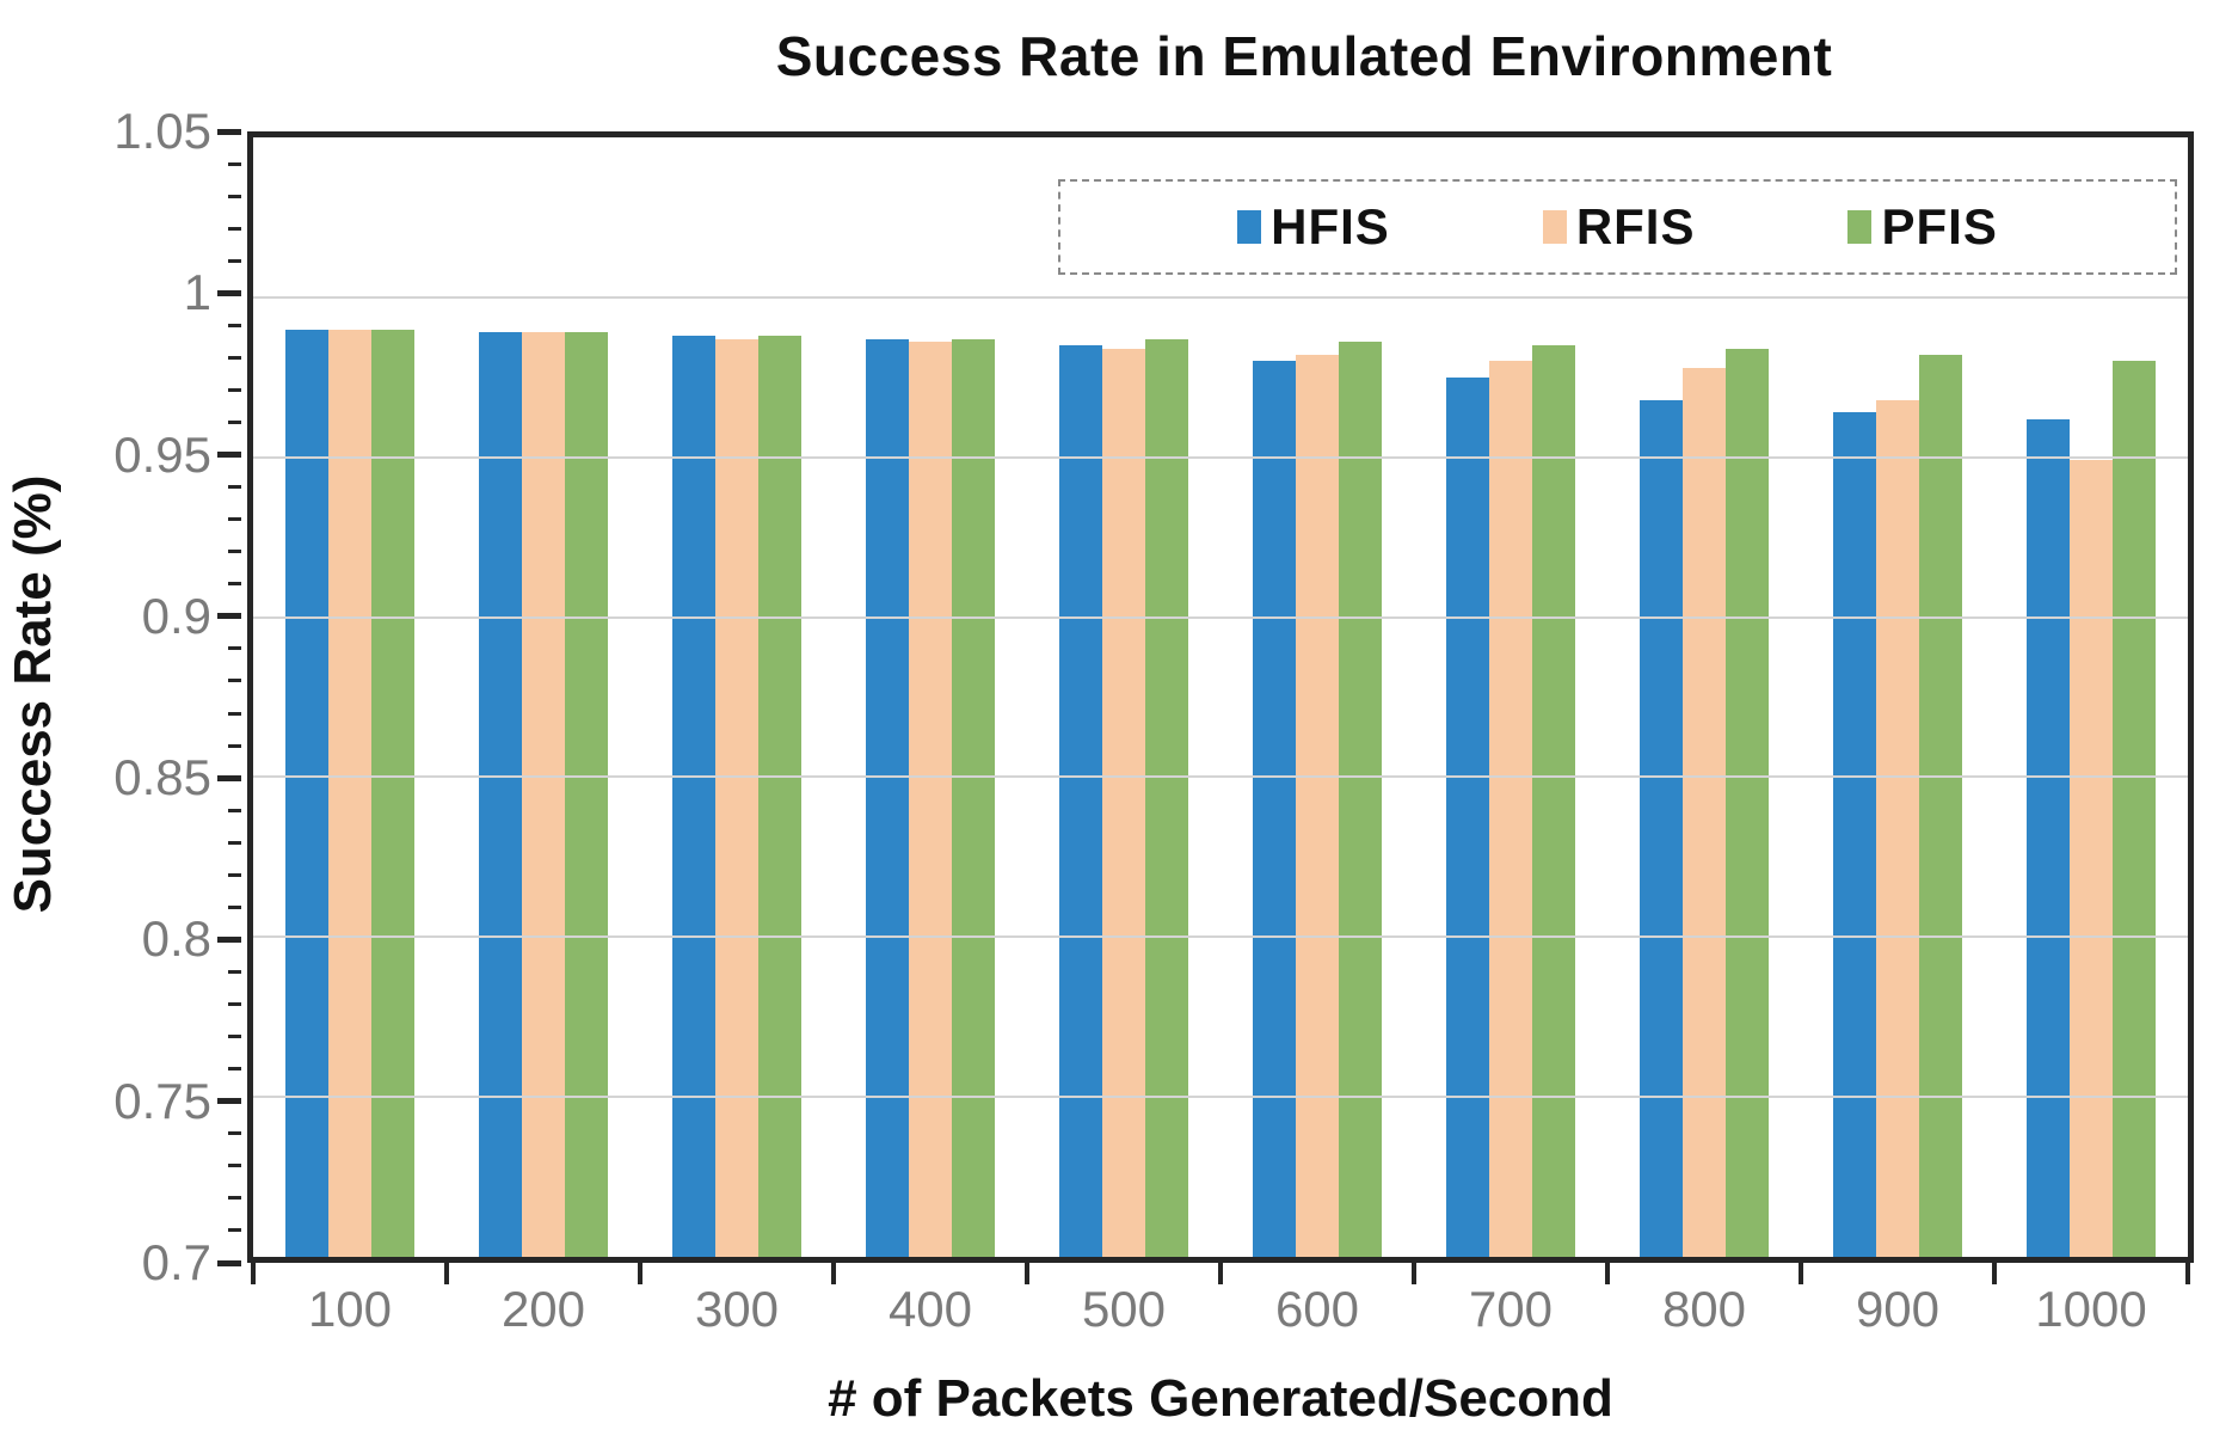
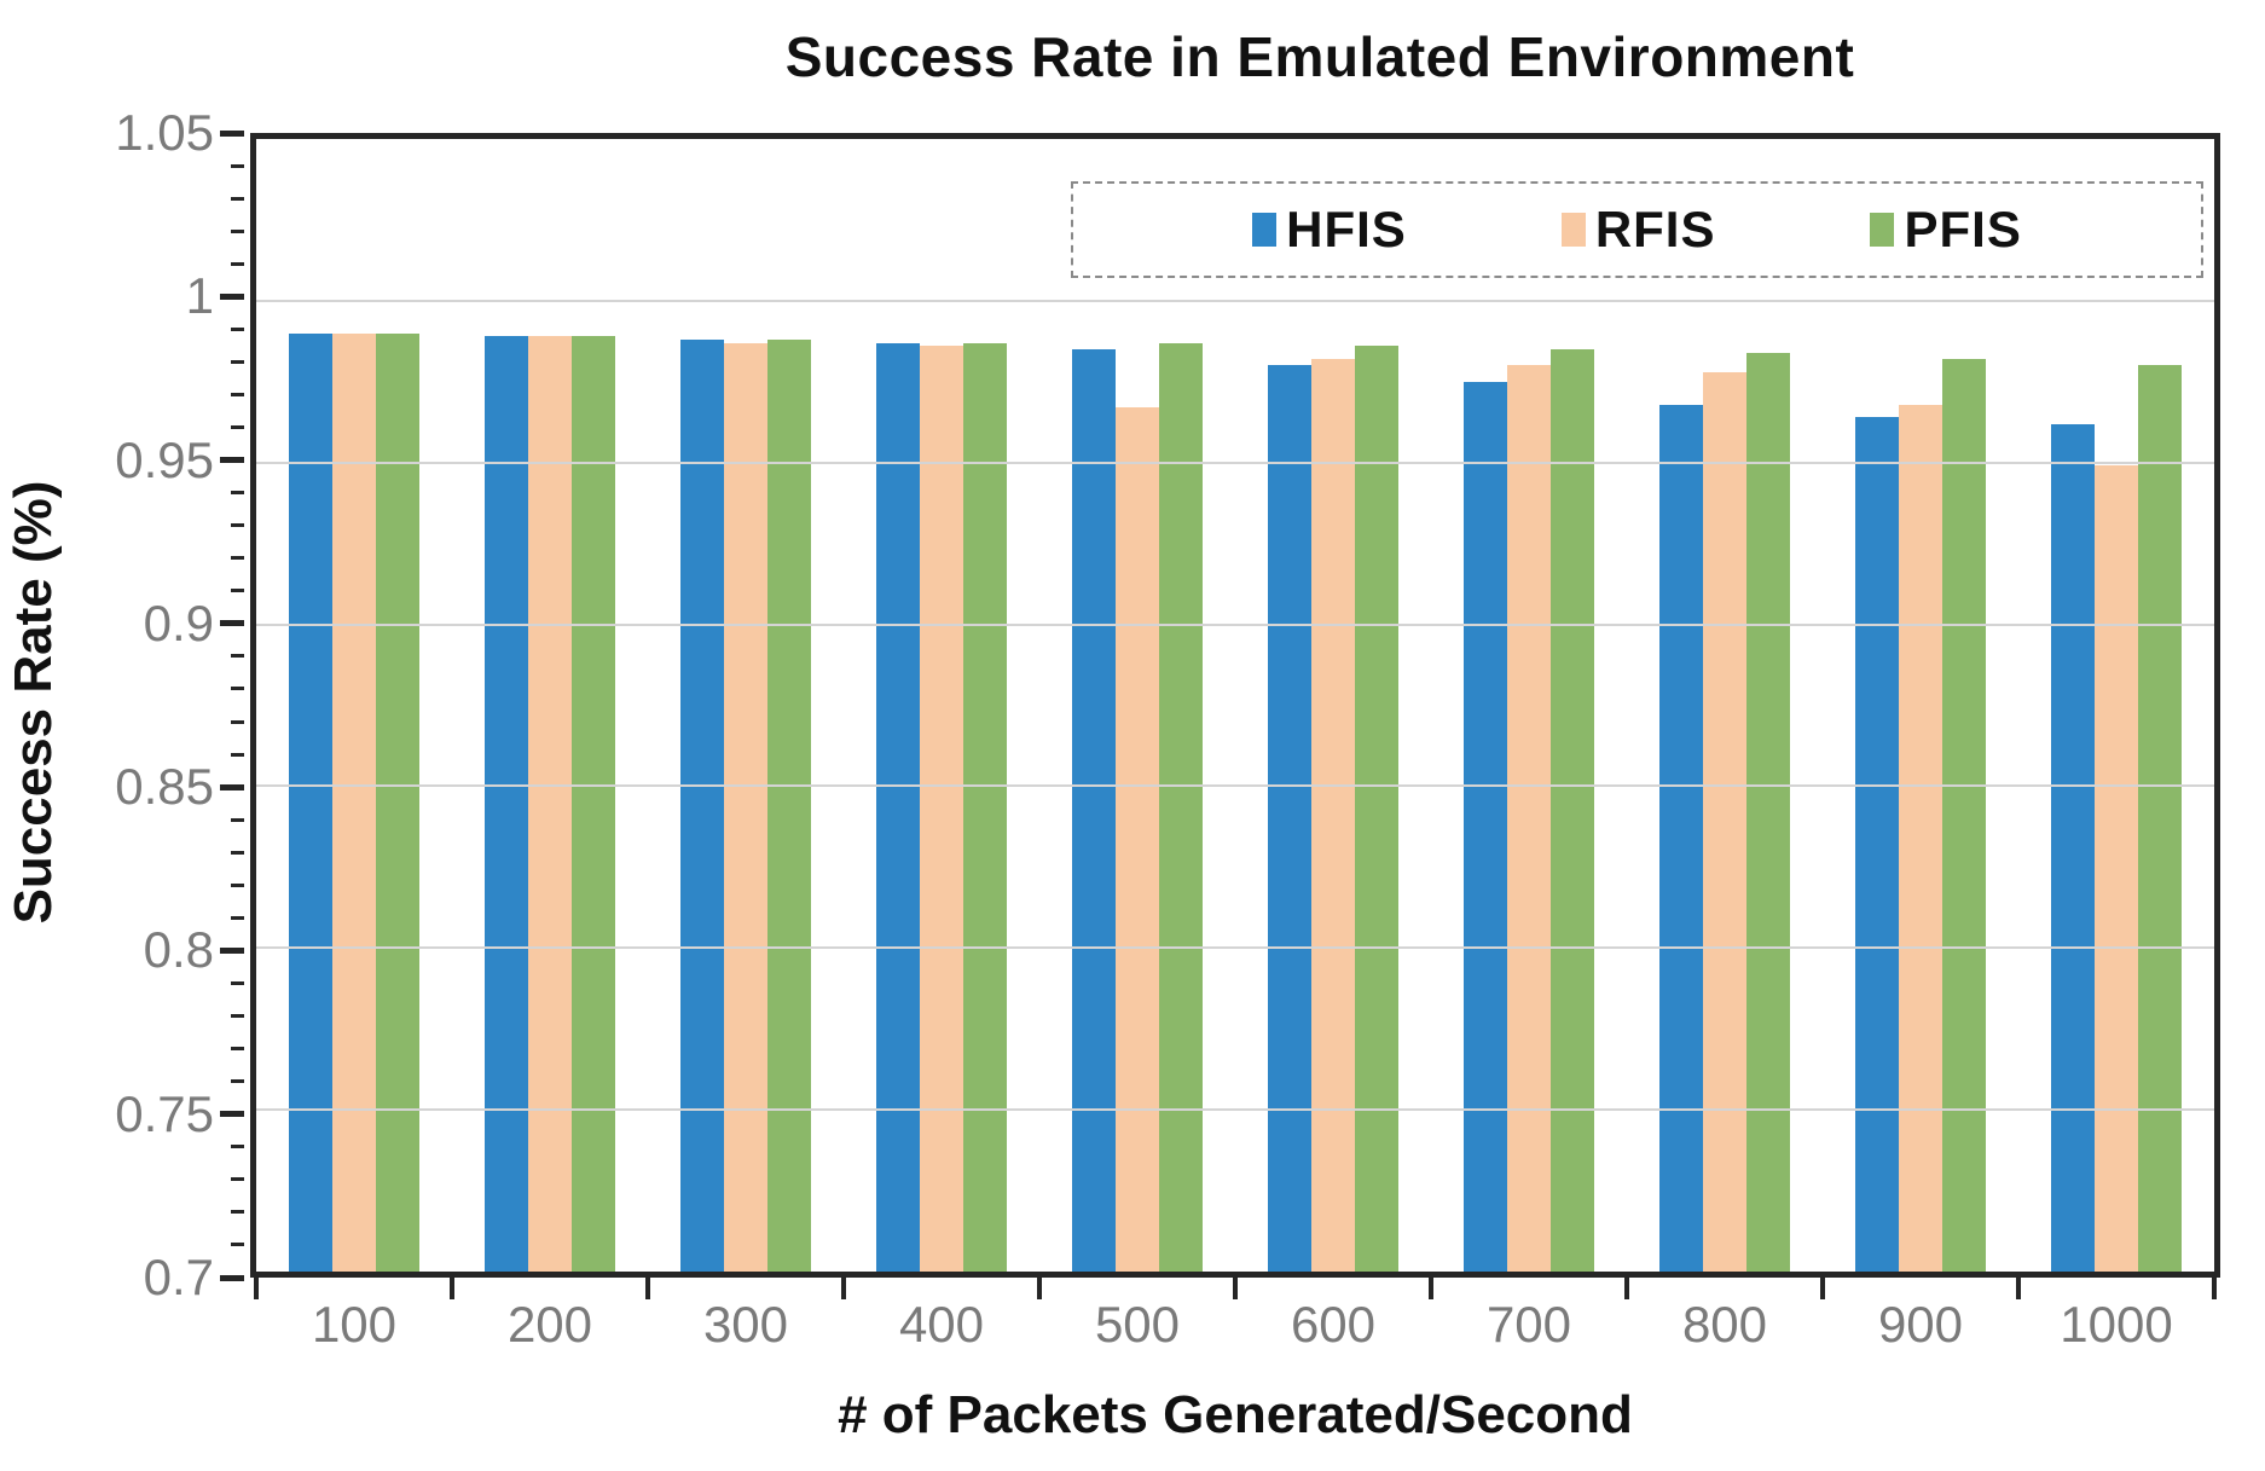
RFIS/500: 0.984 -> 0.967
